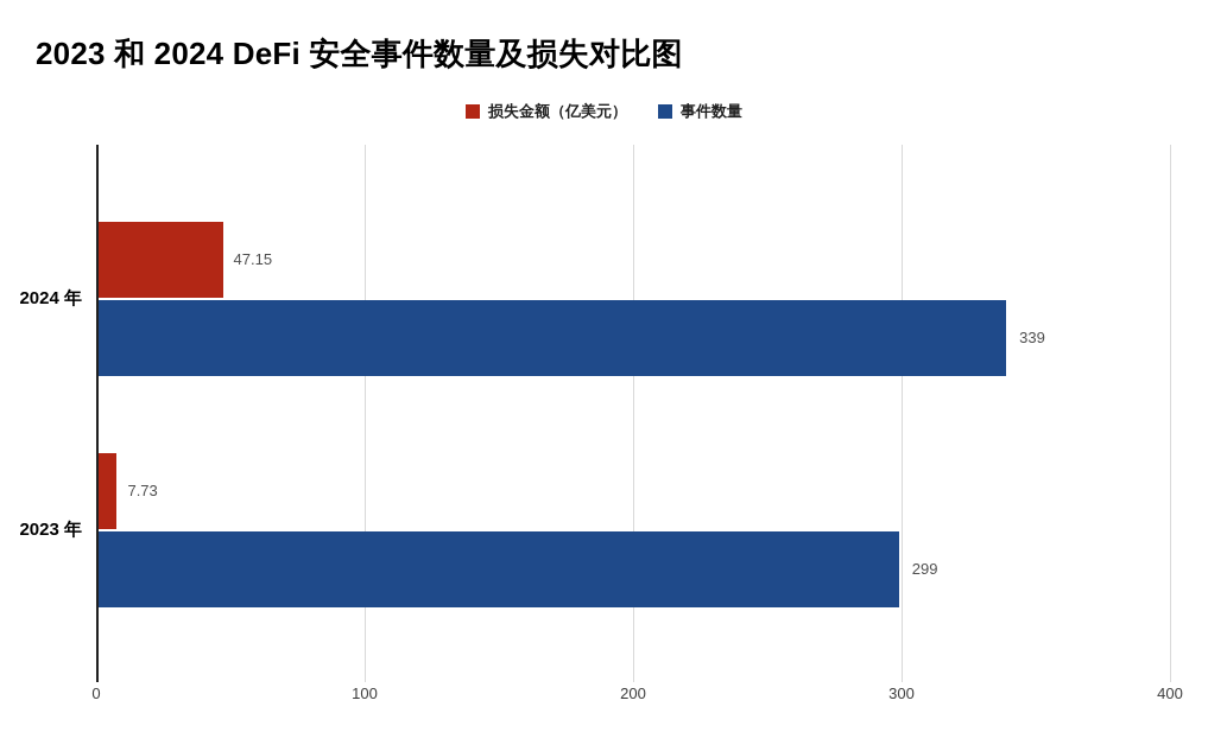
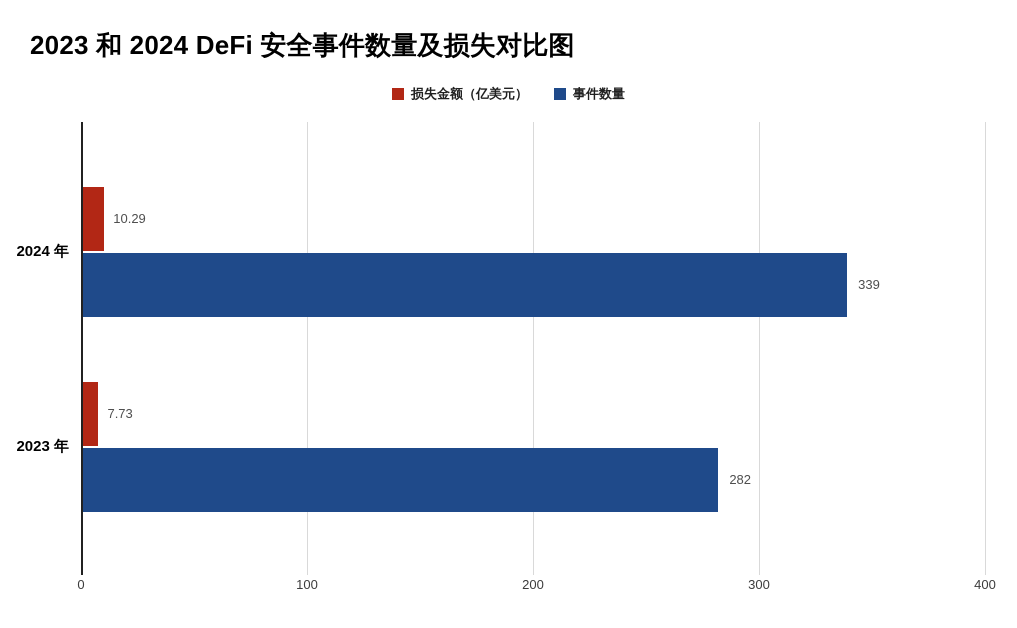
损失金额（亿美元）/2024 年: 47.15 -> 10.29
事件数量/2023 年: 299 -> 282
